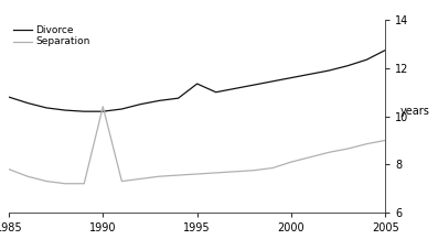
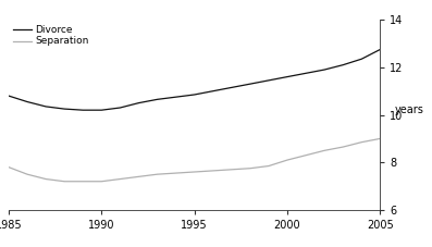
Separation/1990: 10.40 -> 7.20
Divorce/1995: 11.35 -> 10.85
